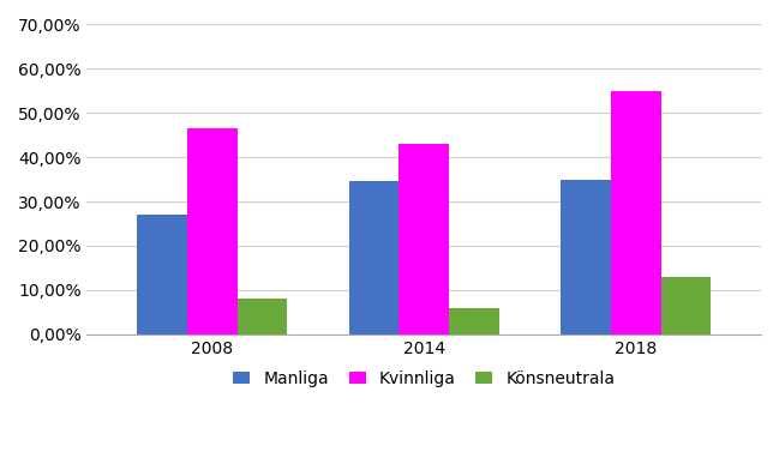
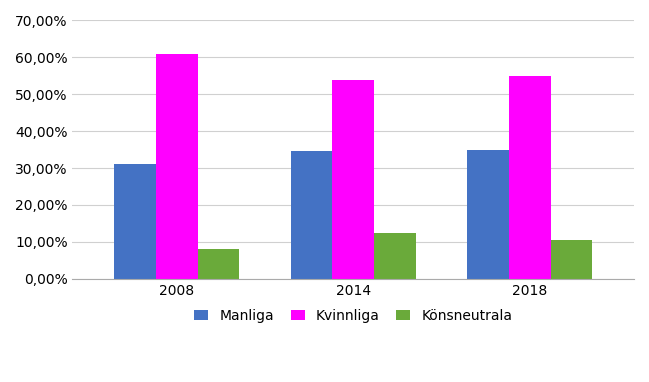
Manliga/2008: 27,0% -> 31,0%
Kvinnliga/2008: 46,5% -> 61,0%
Kvinnliga/2014: 43,0% -> 53,8%
Könsneutrala/2014: 6,0% -> 12,5%
Könsneutrala/2018: 13,0% -> 10,5%
